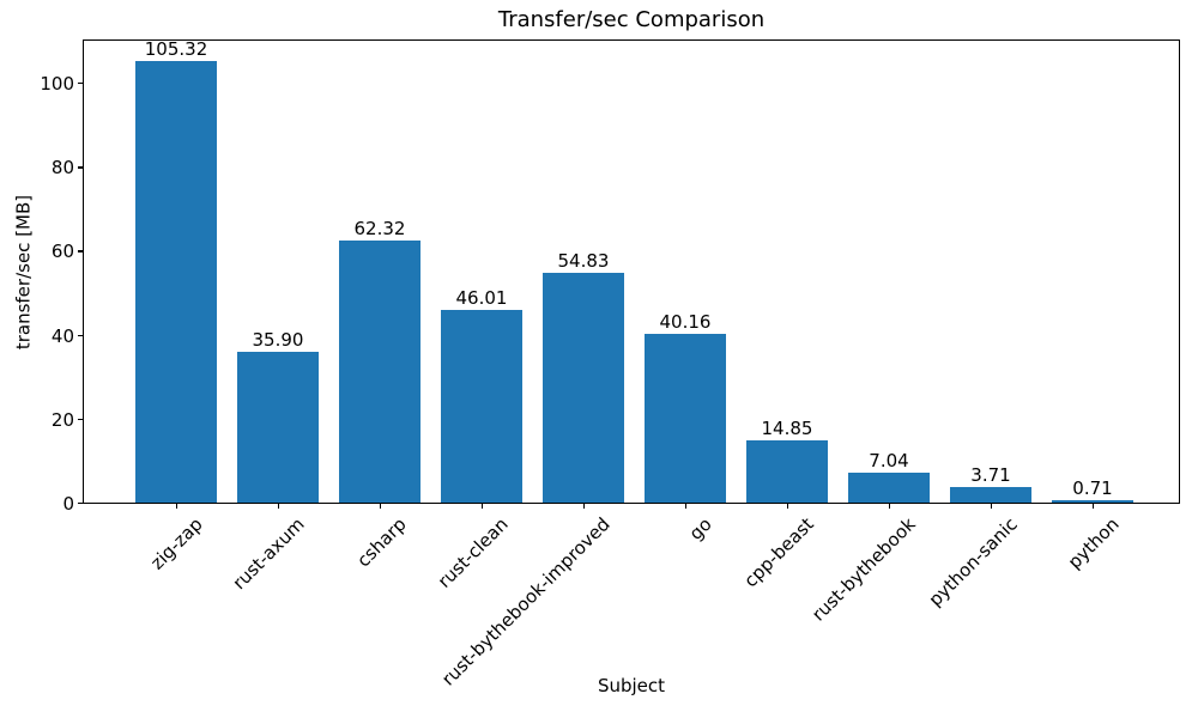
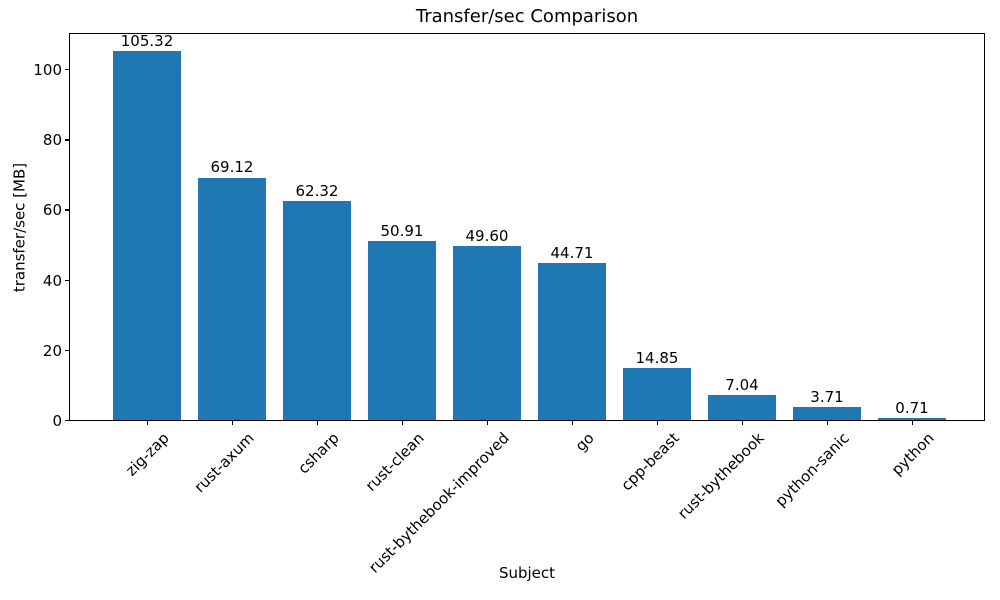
rust-axum: 35.90 -> 69.12
rust-clean: 46.01 -> 50.91
rust-bythebook-improved: 54.83 -> 49.60
go: 40.16 -> 44.71
